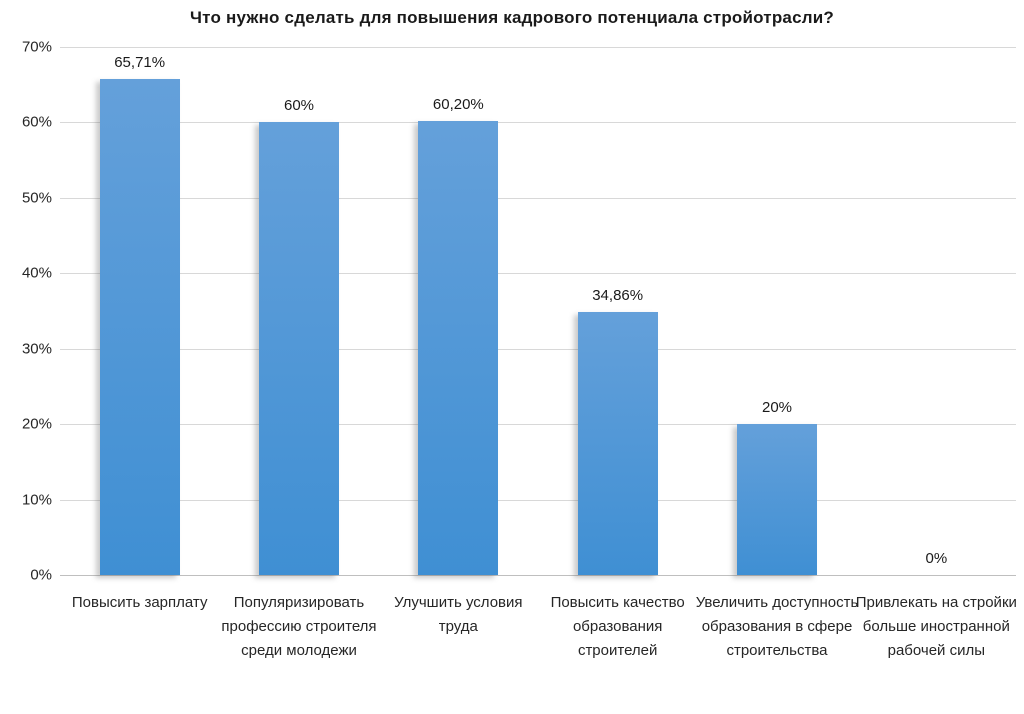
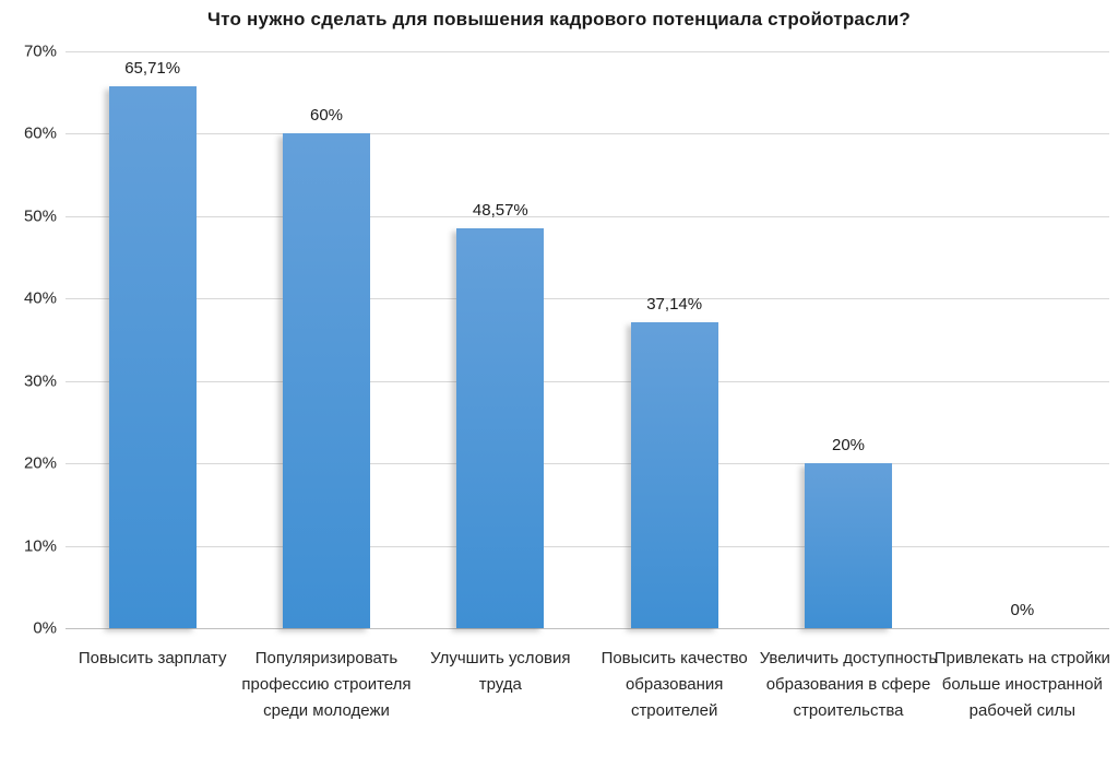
Улучшить условия труда: 60,20% -> 48,57%
Повысить качество образования строителей: 34,86% -> 37,14%
